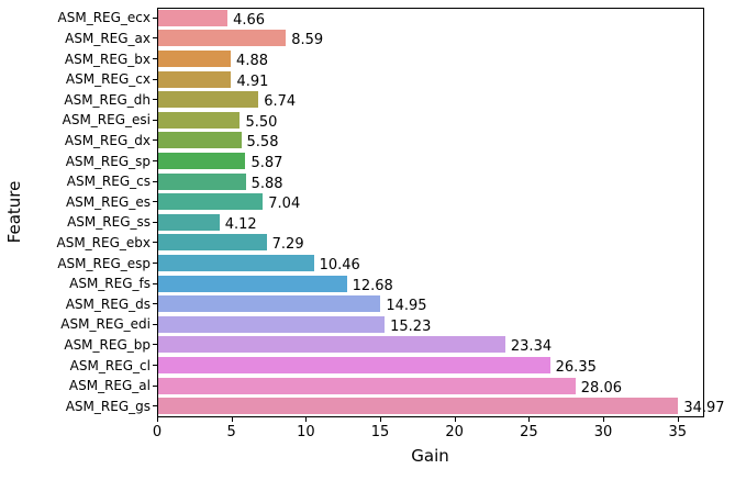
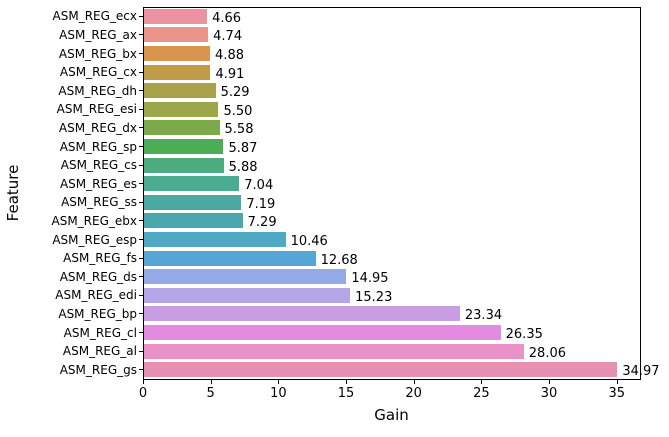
ASM_REG_ax: 8.59 -> 4.74
ASM_REG_dh: 6.74 -> 5.29
ASM_REG_ss: 4.12 -> 7.19
